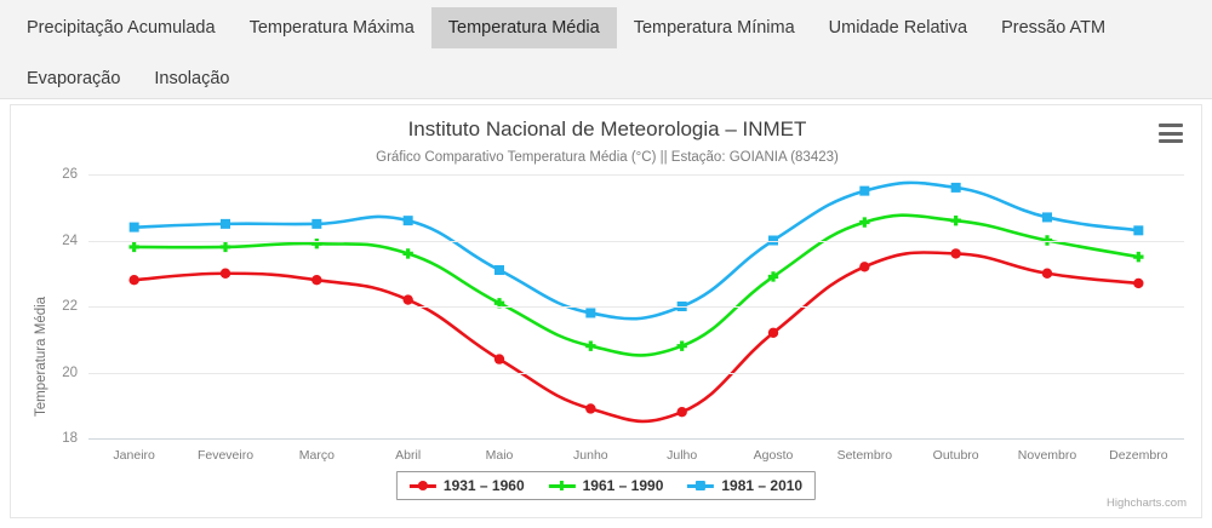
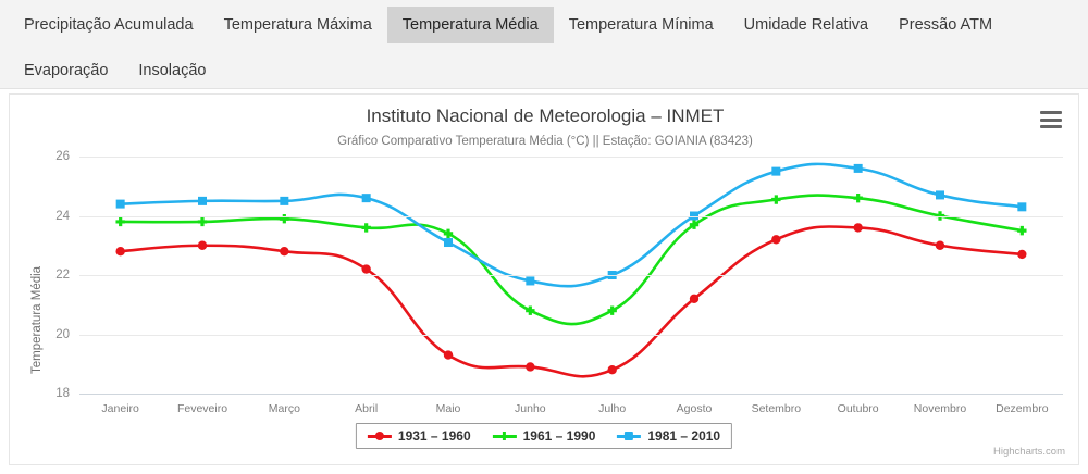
1931 – 1960/Maio: 20.4 -> 19.3
1961 – 1990/Maio: 22.1 -> 23.4
1961 – 1990/Agosto: 22.9 -> 23.7
